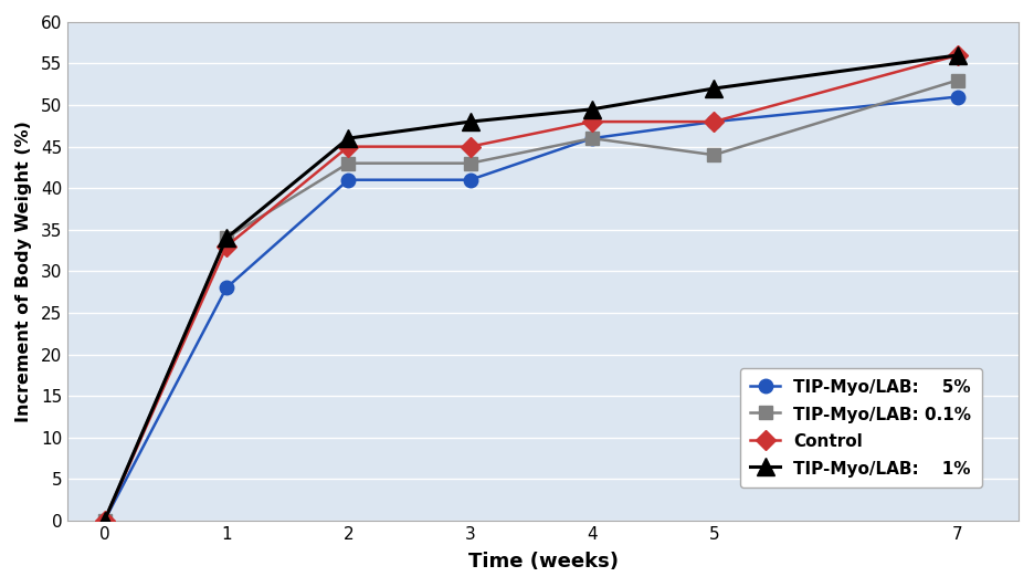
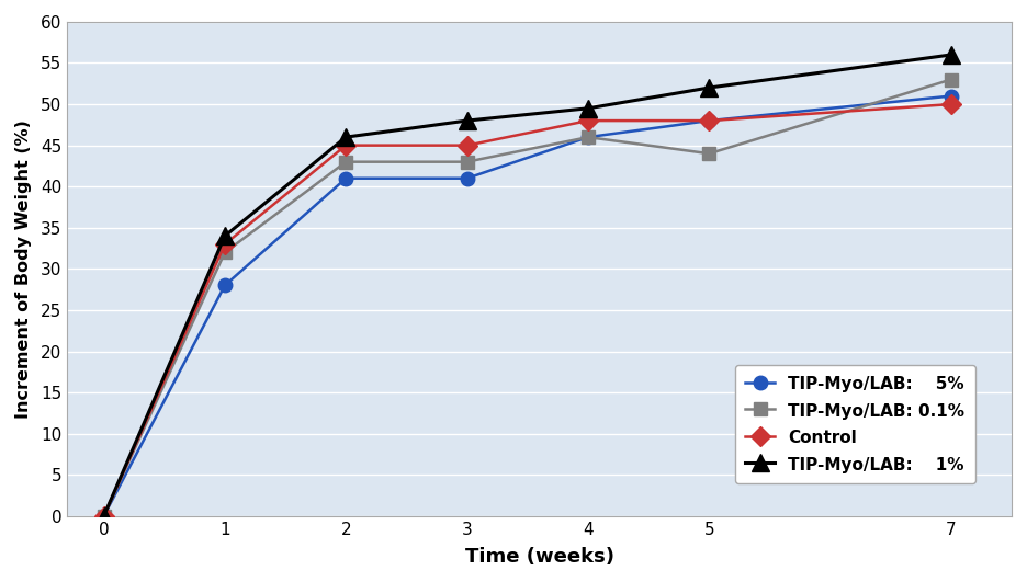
TIP-Myo/LAB: 0.1%/1: 34 -> 32
Control/7: 56 -> 50
